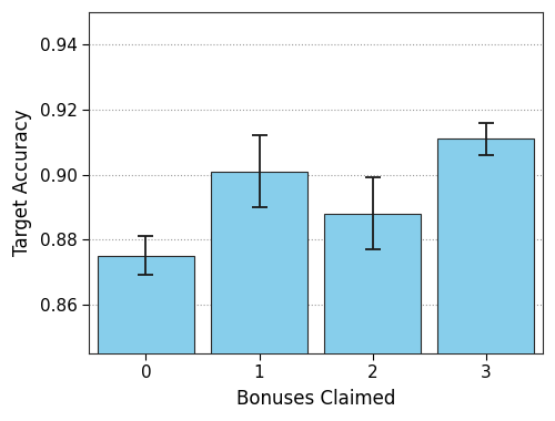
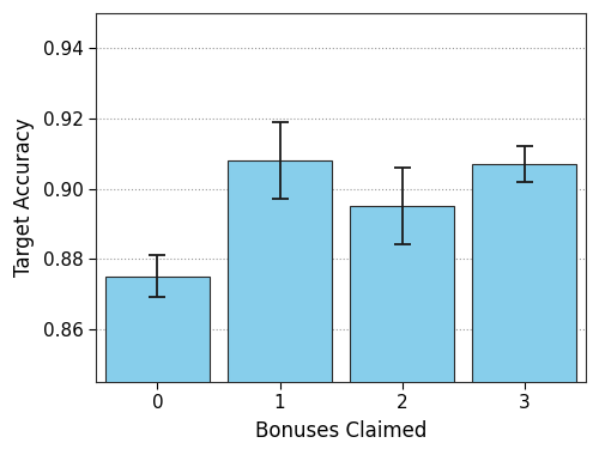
1: 0.901 -> 0.908
2: 0.888 -> 0.895
3: 0.911 -> 0.907
